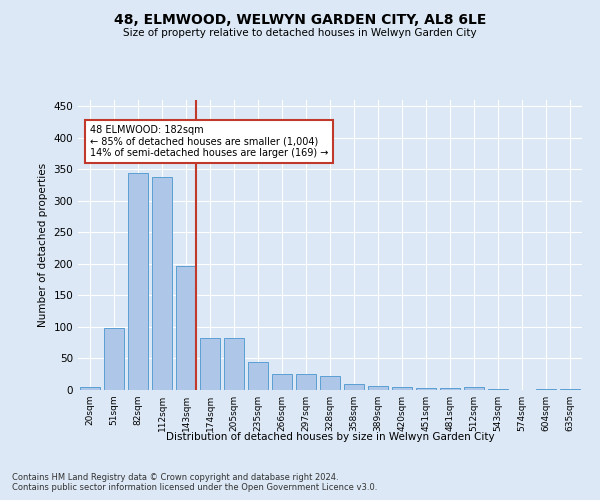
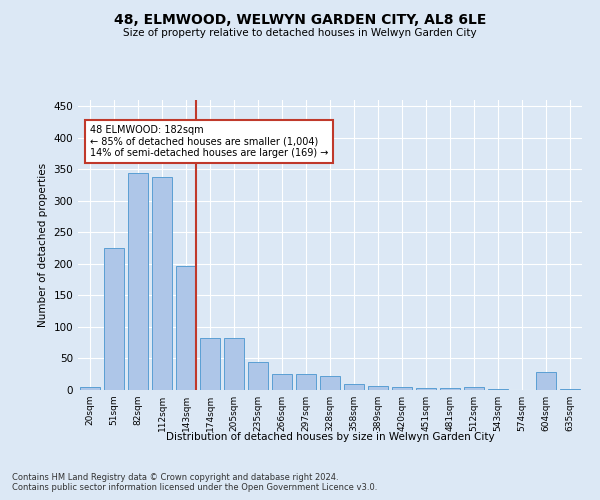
51sqm: 99 -> 226
604sqm: 1 -> 28
